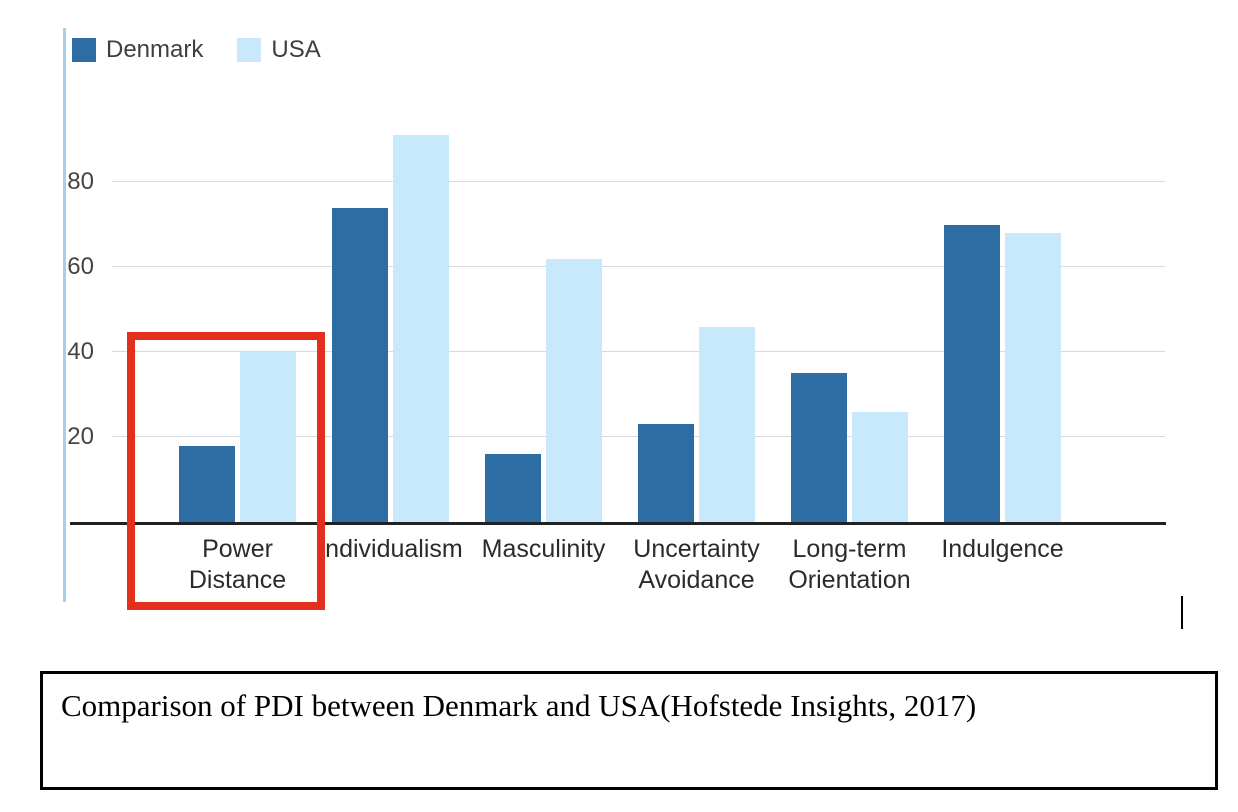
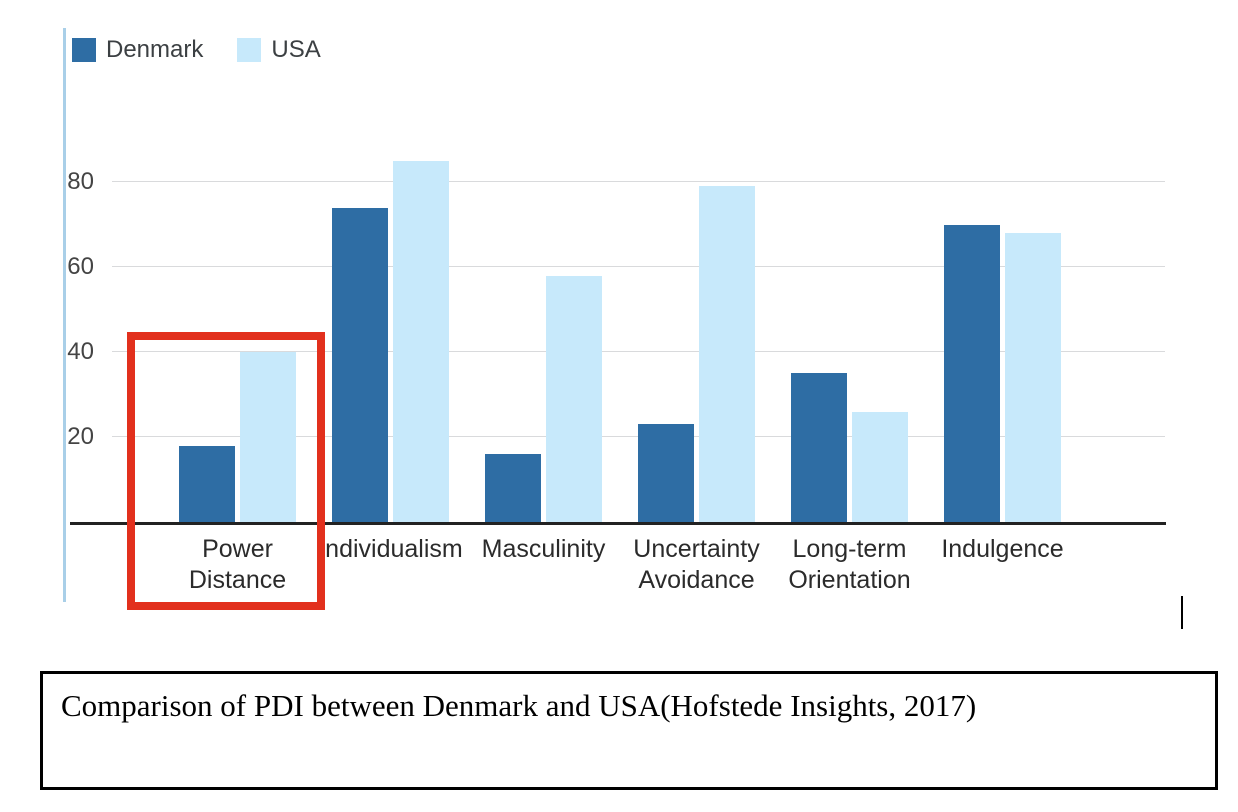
USA/Individualism: 91 -> 85
USA/Masculinity: 62 -> 58
USA/Uncertainty Avoidance: 46 -> 79
